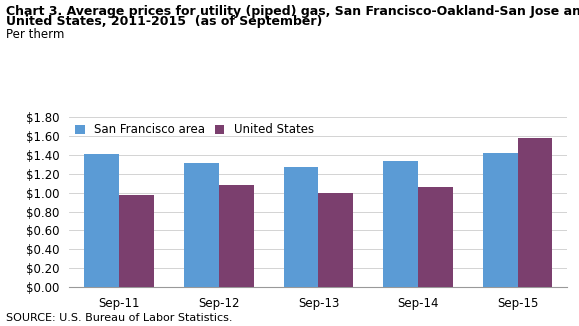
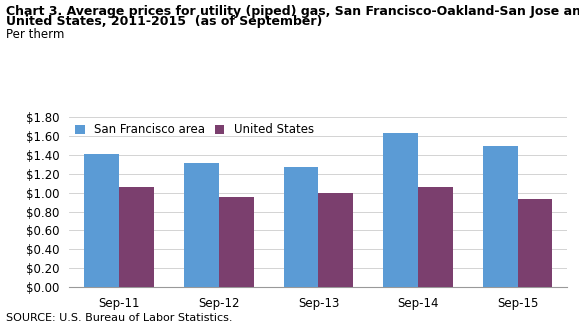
United States/Sep-11: $0.98 -> $1.06
United States/Sep-12: $1.08 -> $0.95
San Francisco area/Sep-14: $1.34 -> $1.63
San Francisco area/Sep-15: $1.42 -> $1.50
United States/Sep-15: $1.58 -> $0.93
